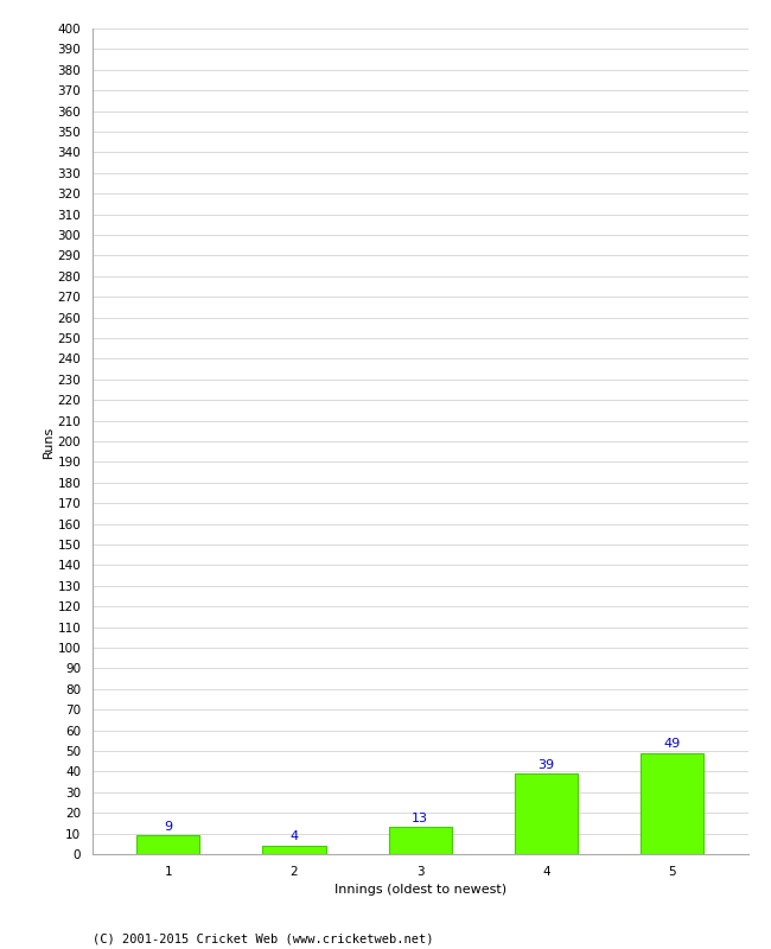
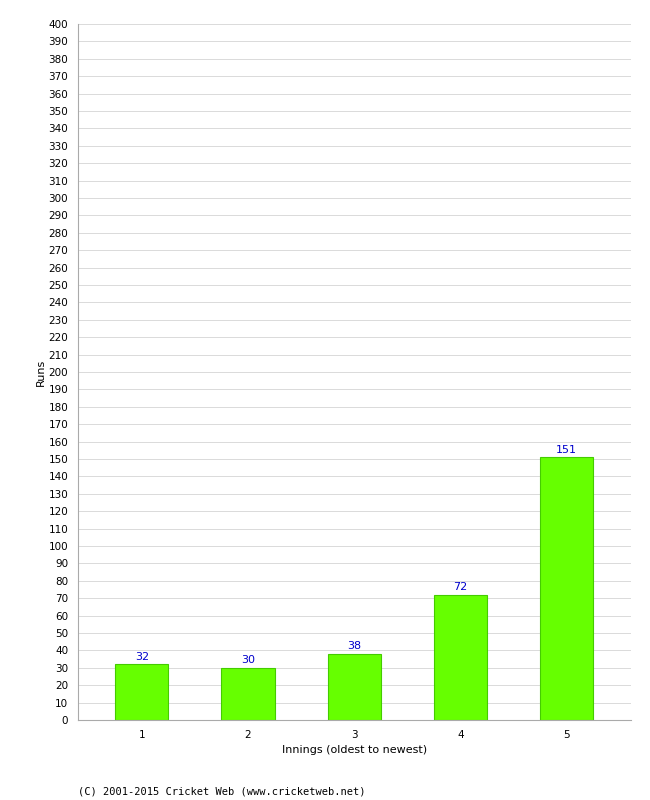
1: 9 -> 32
2: 4 -> 30
3: 13 -> 38
4: 39 -> 72
5: 49 -> 151
